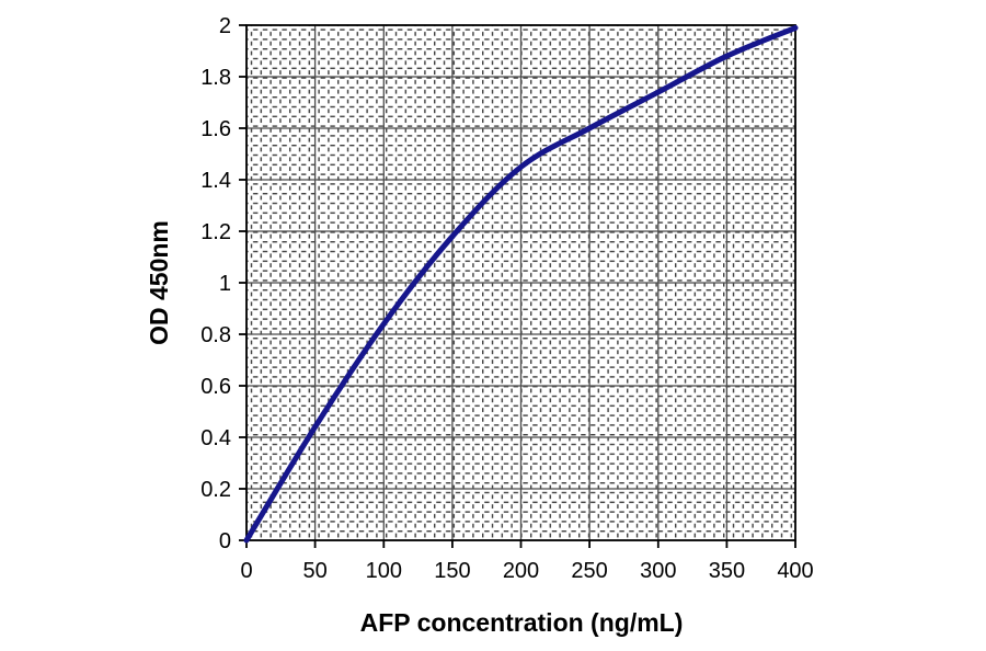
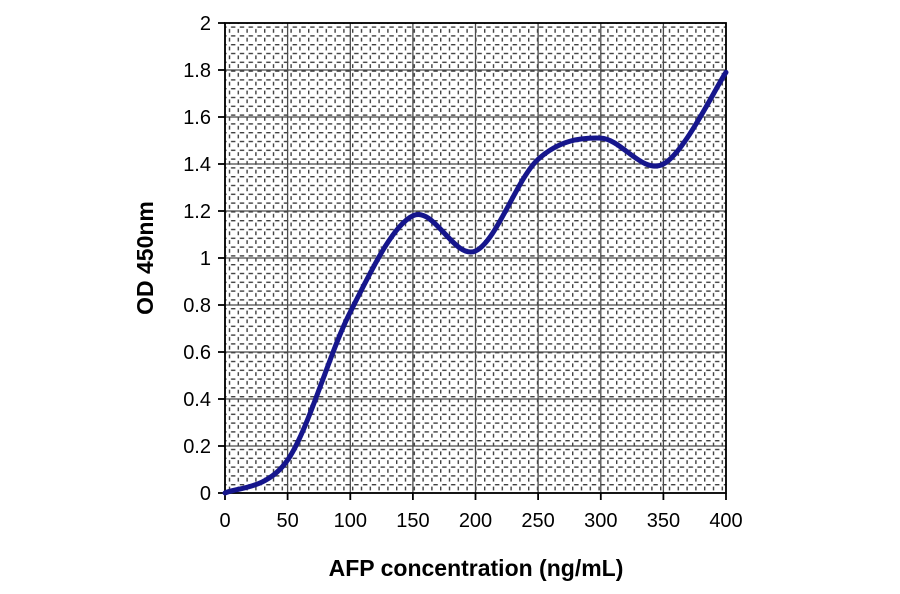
50: 0.44 -> 0.14
100: 0.84 -> 0.77
200: 1.45 -> 1.03
250: 1.60 -> 1.42
300: 1.74 -> 1.51
350: 1.88 -> 1.40
400: 1.99 -> 1.79
